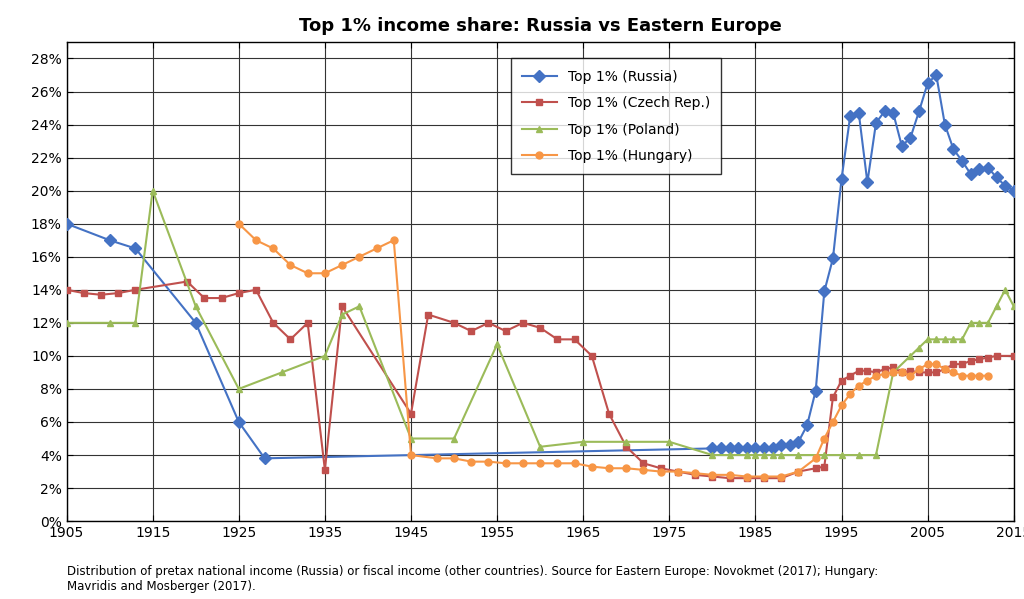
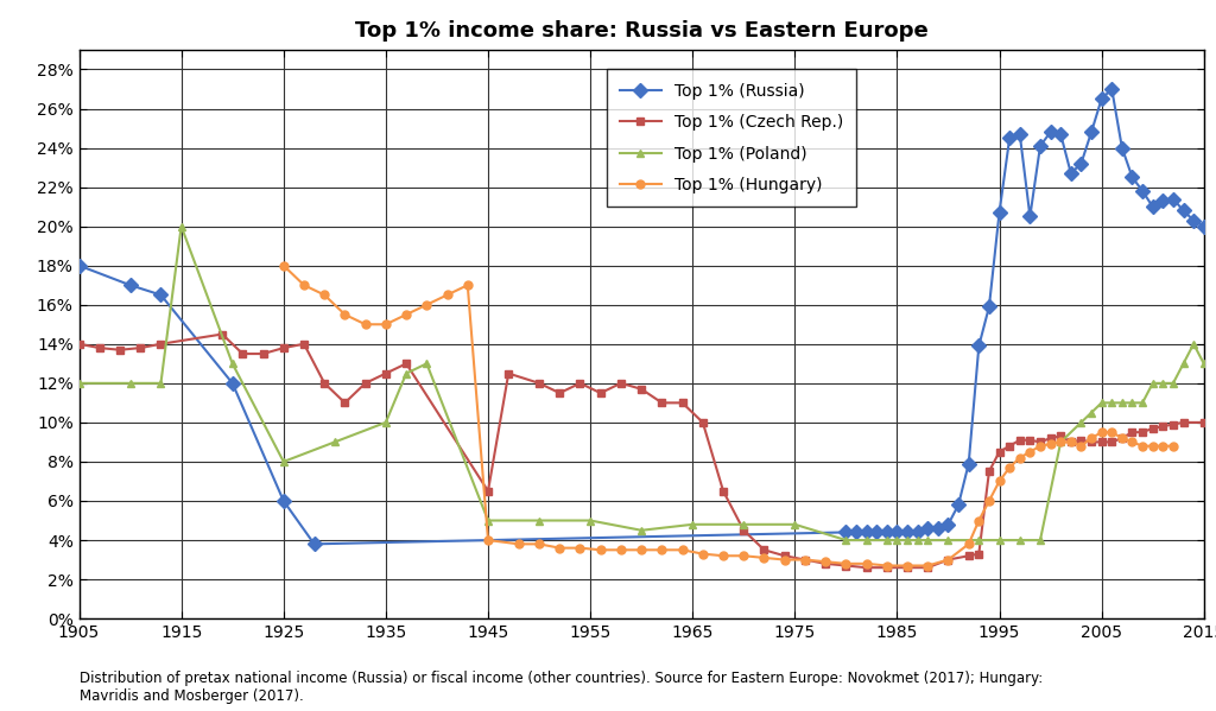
Top 1% (Czech Rep.)/1935: 3.1% -> 12.5%
Top 1% (Poland)/1955: 10.7% -> 5.0%
